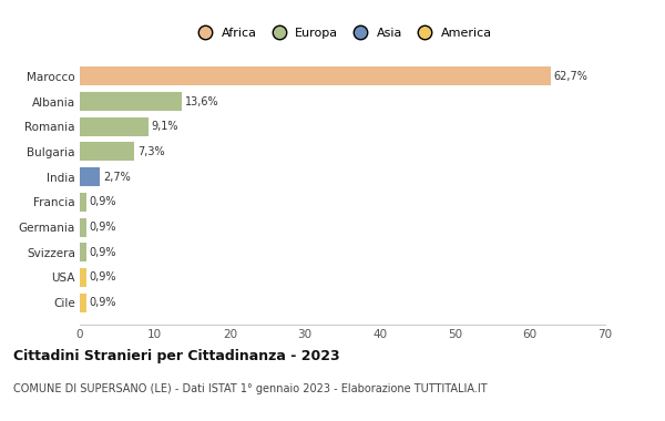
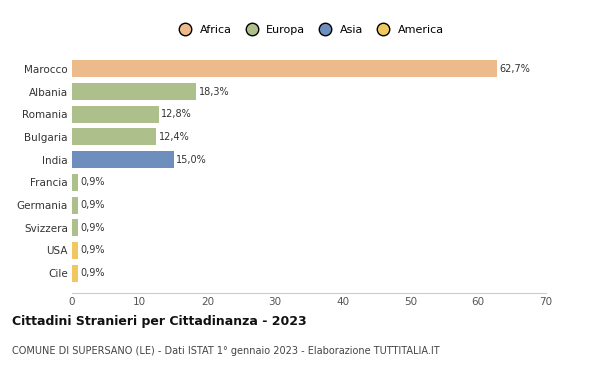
Albania: 13,6% -> 18,3%
Romania: 9,1% -> 12,8%
Bulgaria: 7,3% -> 12,4%
India: 2,7% -> 15,0%
